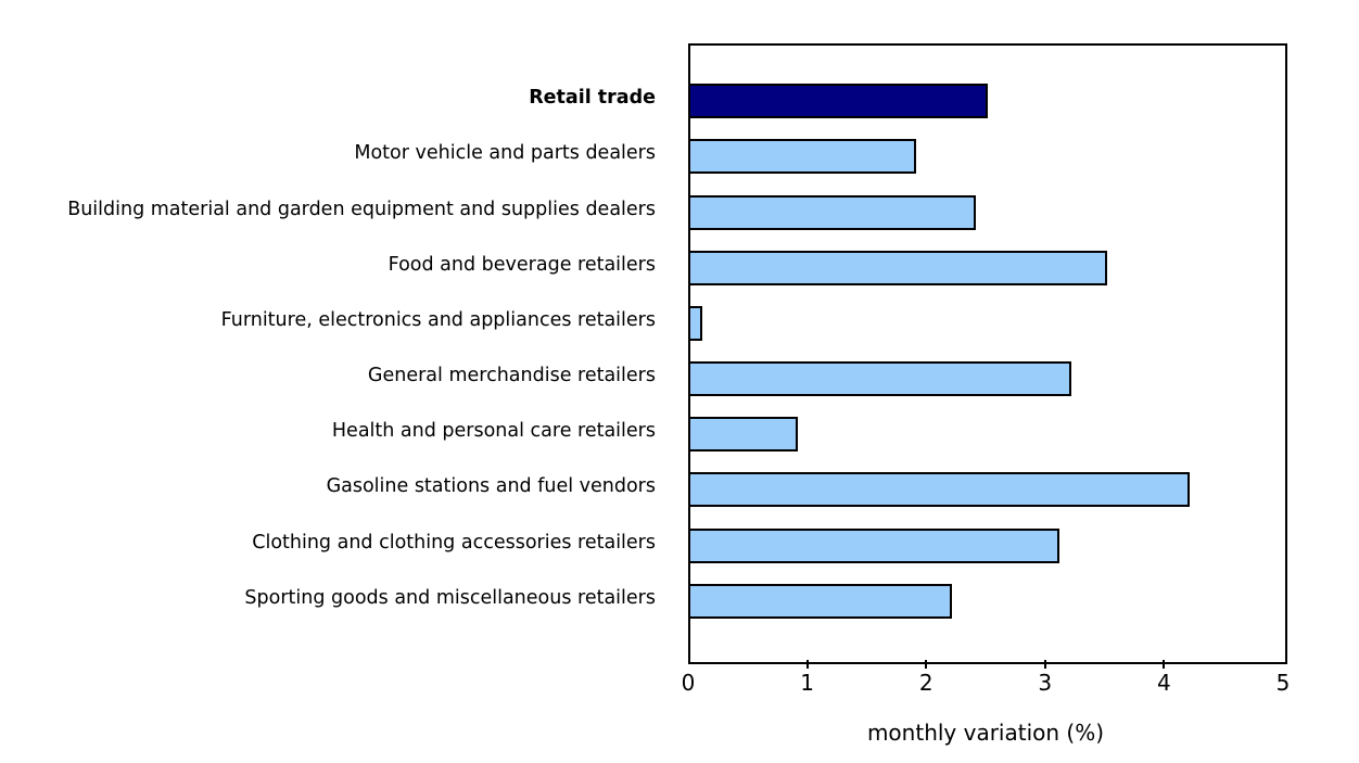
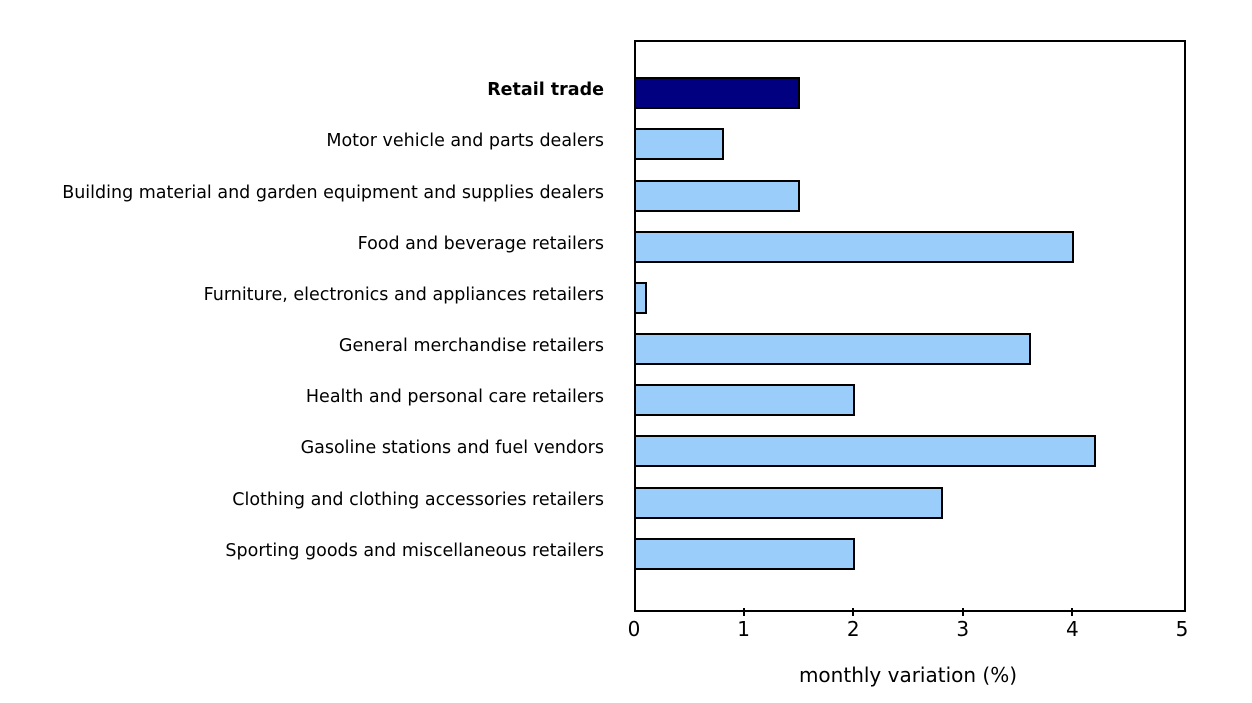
Retail trade: 2.5 -> 1.5
Motor vehicle and parts dealers: 1.9 -> 0.8
Building material and garden equipment and supplies dealers: 2.4 -> 1.5
Food and beverage retailers: 3.5 -> 4.0
General merchandise retailers: 3.2 -> 3.6
Health and personal care retailers: 0.9 -> 2.0
Clothing and clothing accessories retailers: 3.1 -> 2.8
Sporting goods and miscellaneous retailers: 2.2 -> 2.0
